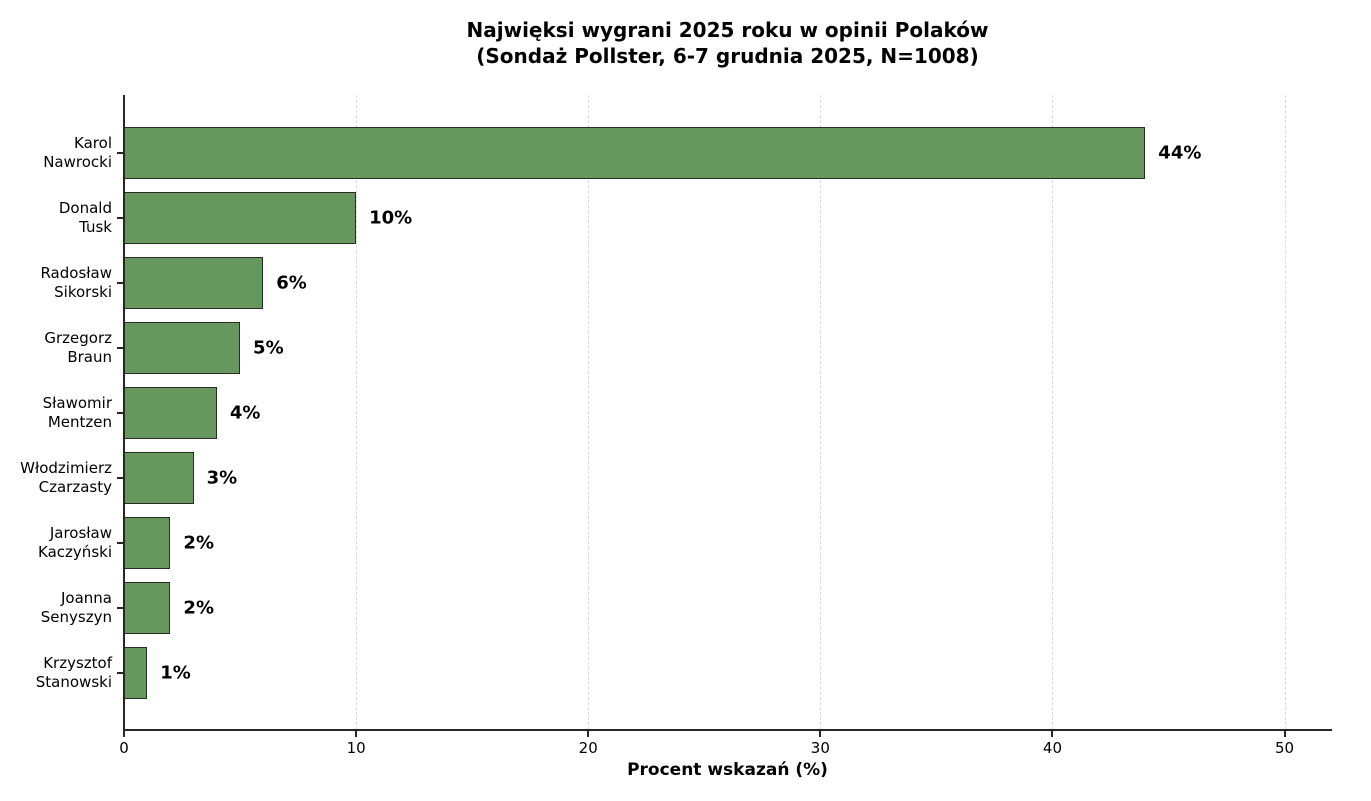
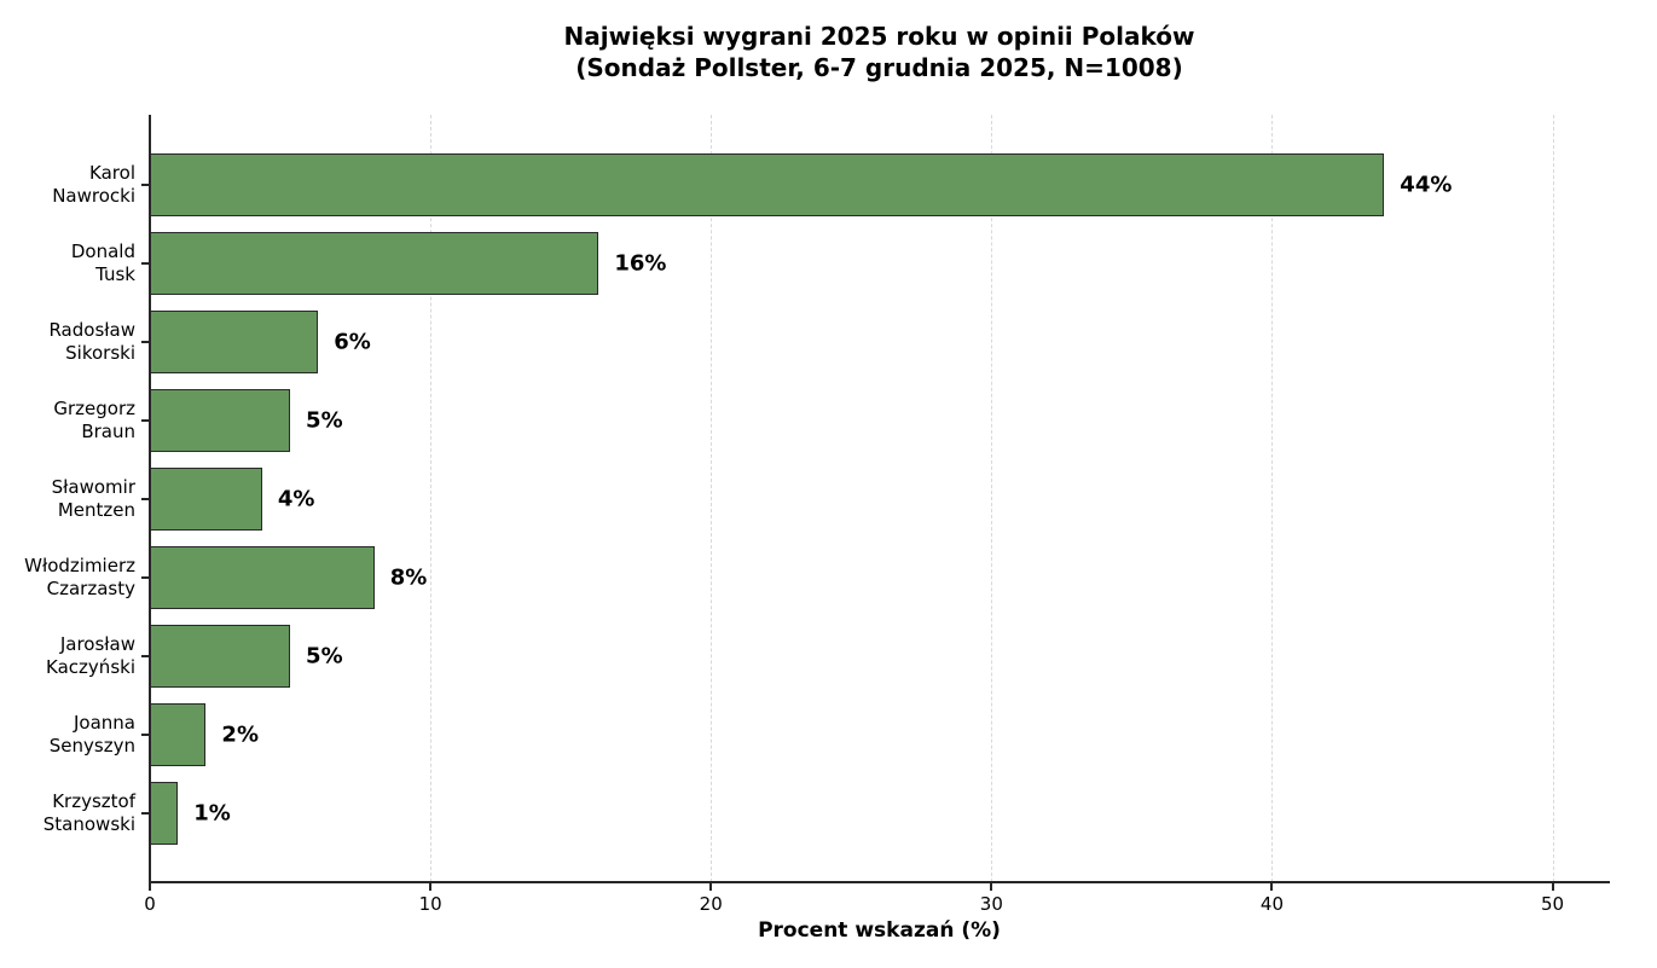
Donald Tusk: 10% -> 16%
Włodzimierz Czarzasty: 3% -> 8%
Jarosław Kaczyński: 2% -> 5%
